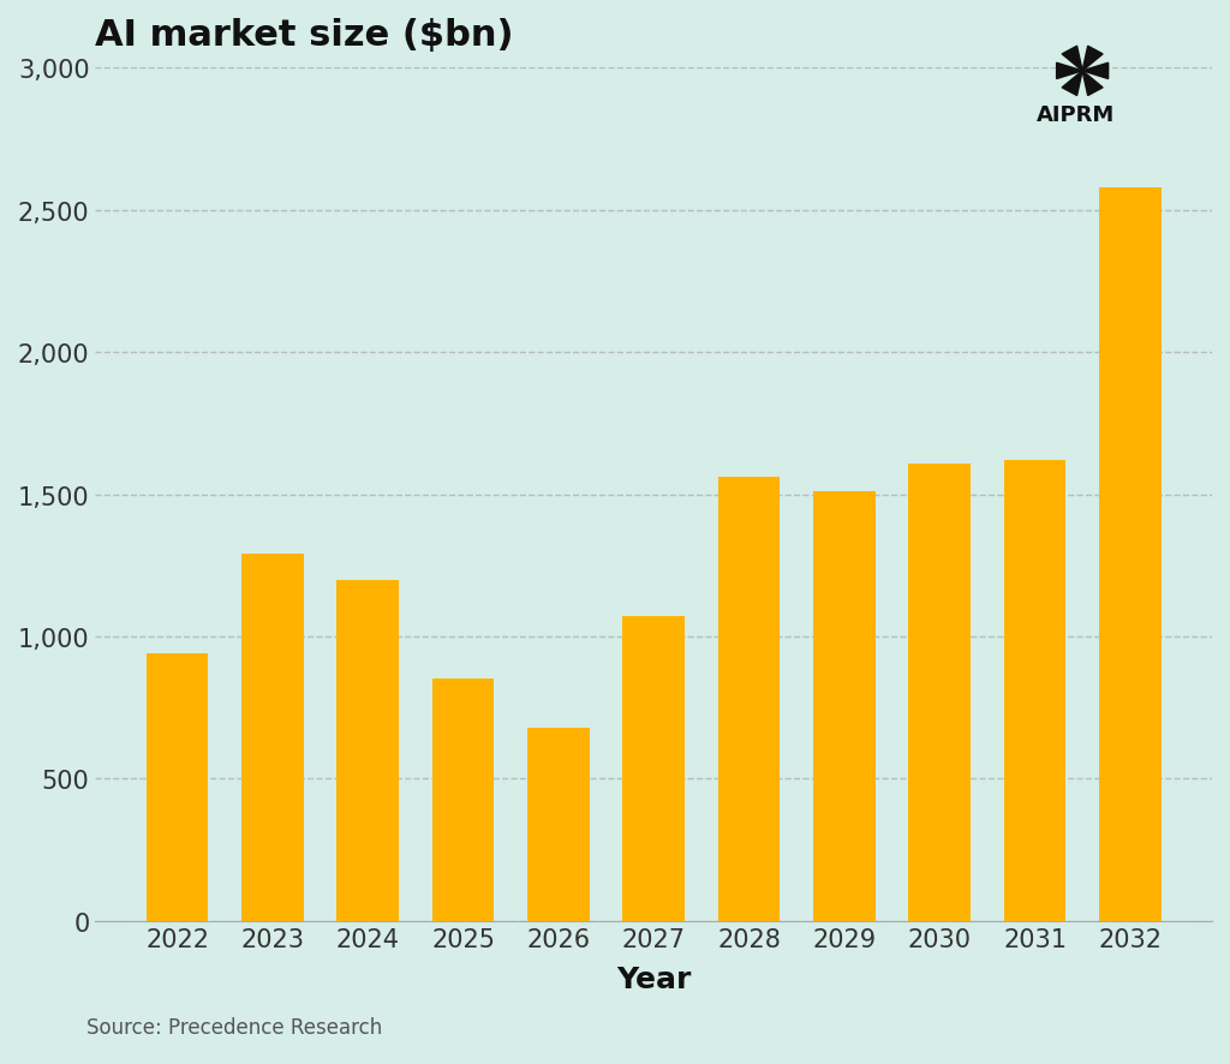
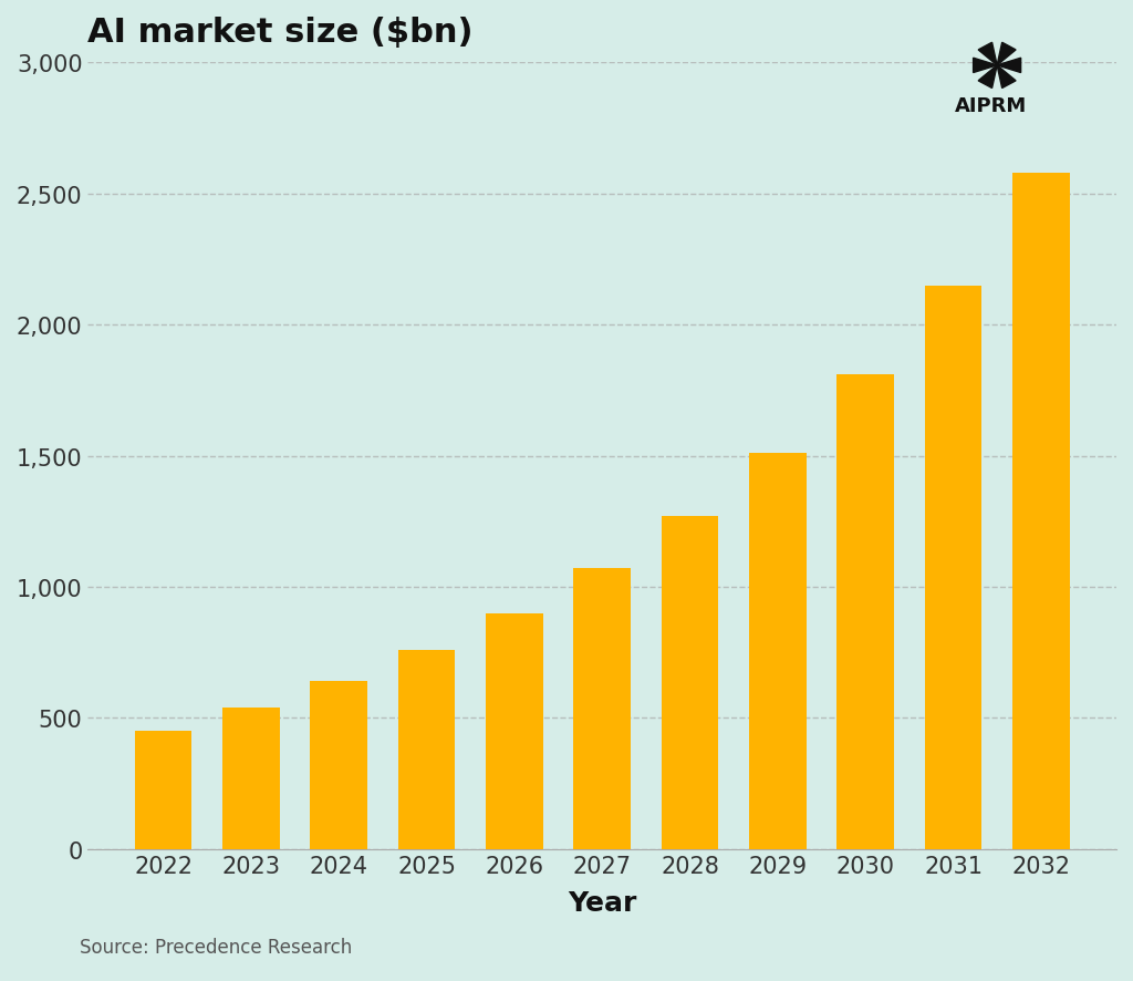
2022: 940 -> 450
2023: 1,290 -> 540
2024: 1,200 -> 640
2025: 850 -> 760
2026: 680 -> 900
2028: 1,560 -> 1,270
2030: 1,610 -> 1,810
2031: 1,620 -> 2,150
